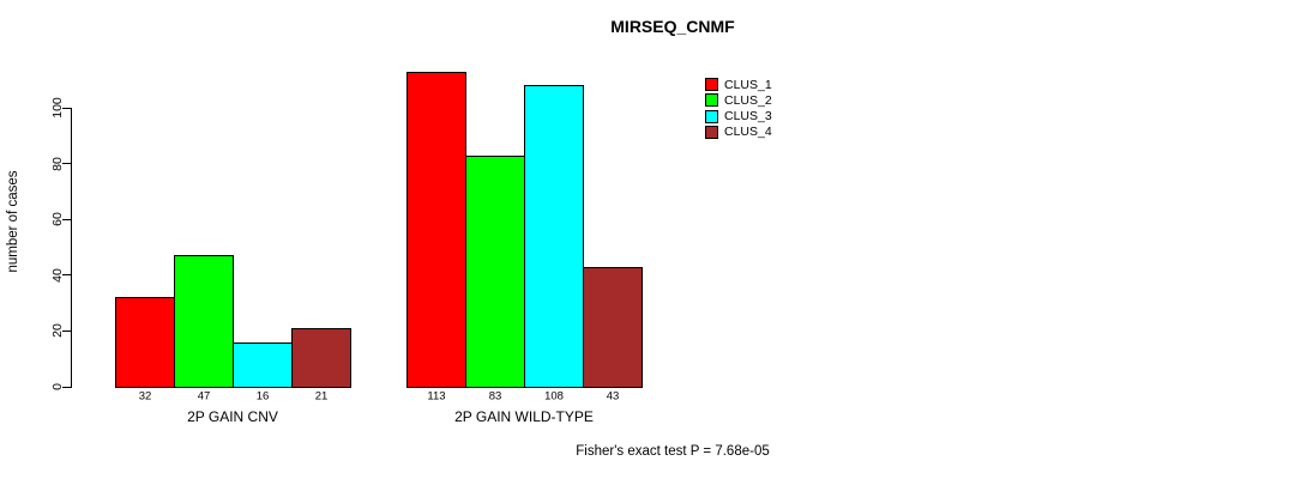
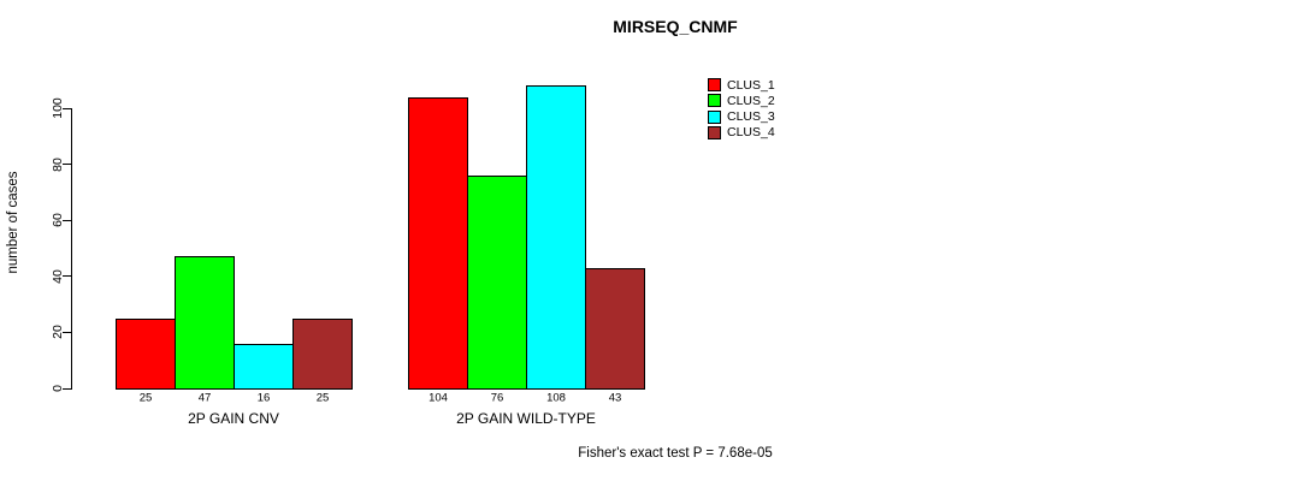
CLUS_1/2P GAIN CNV: 32 -> 25
CLUS_4/2P GAIN CNV: 21 -> 25
CLUS_1/2P GAIN WILD-TYPE: 113 -> 104
CLUS_2/2P GAIN WILD-TYPE: 83 -> 76
